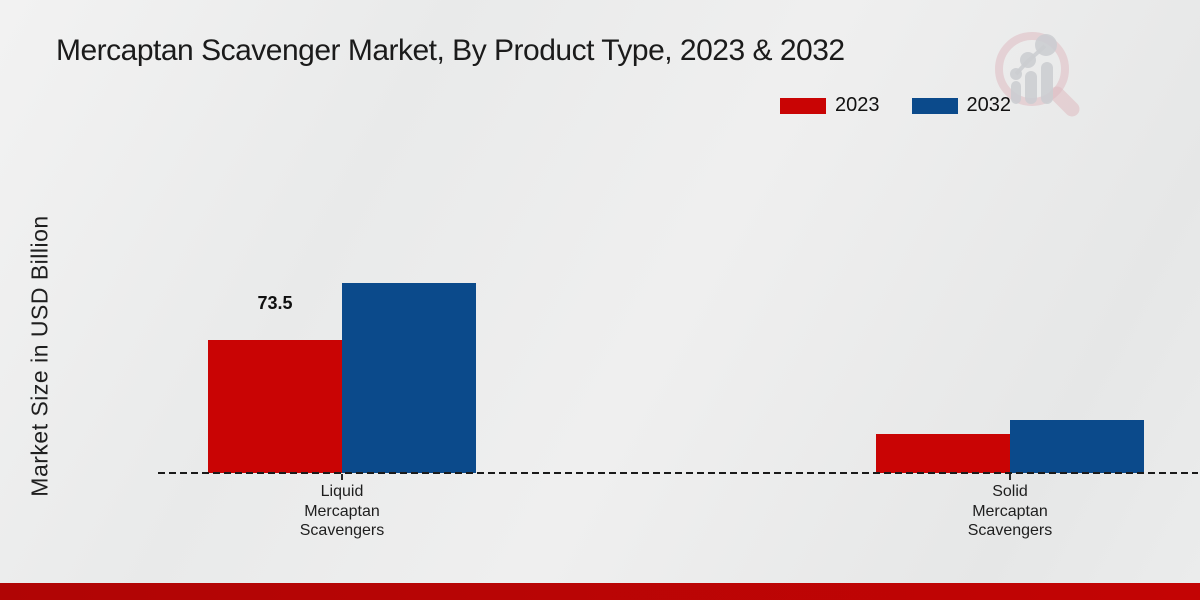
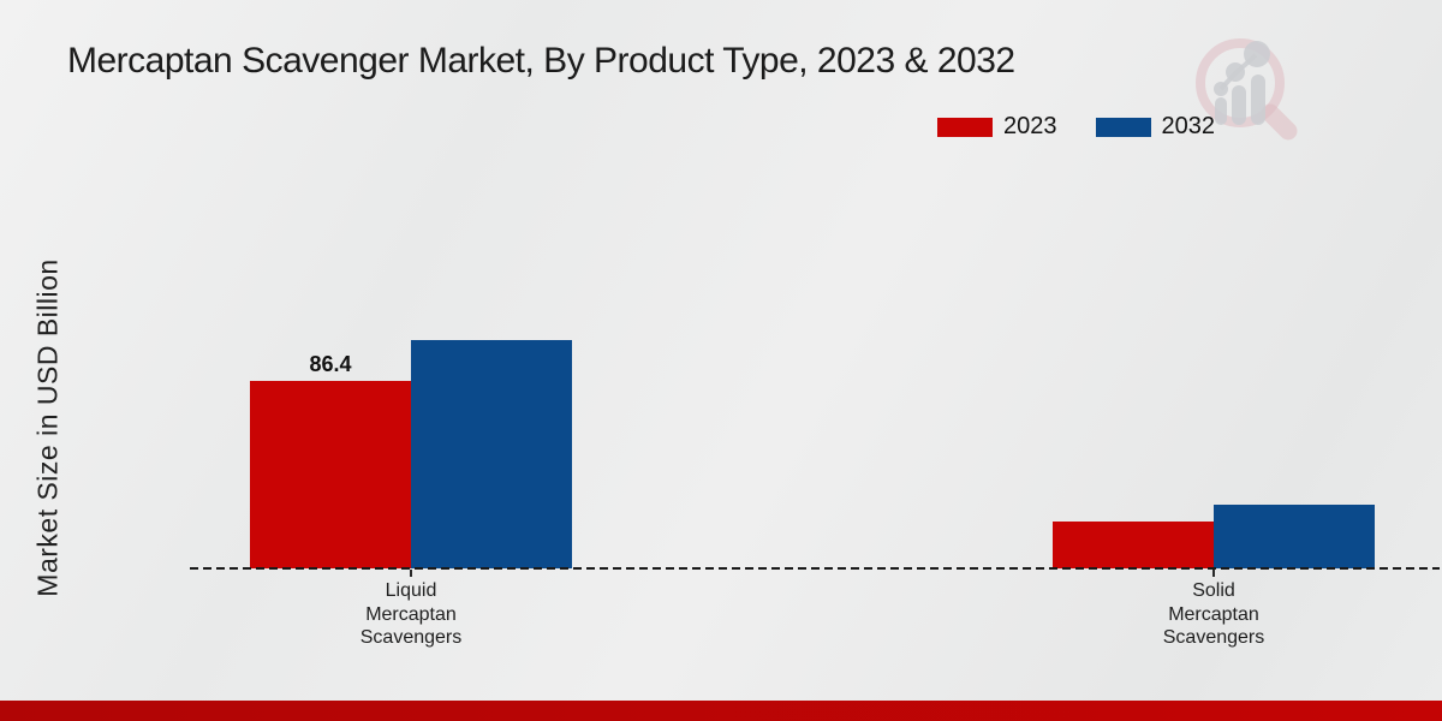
2023/Liquid Mercaptan Scavengers: 73.5 -> 86.4
